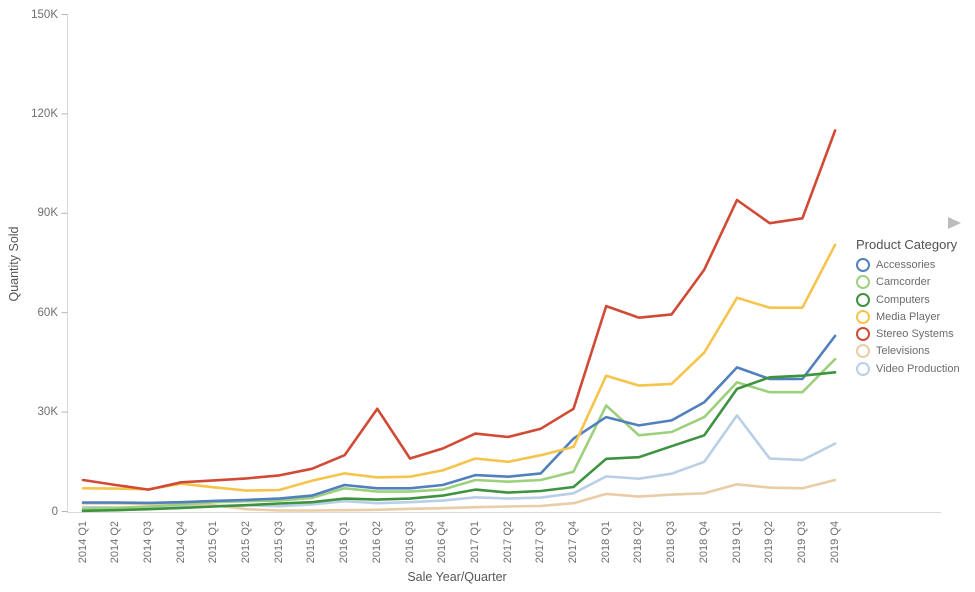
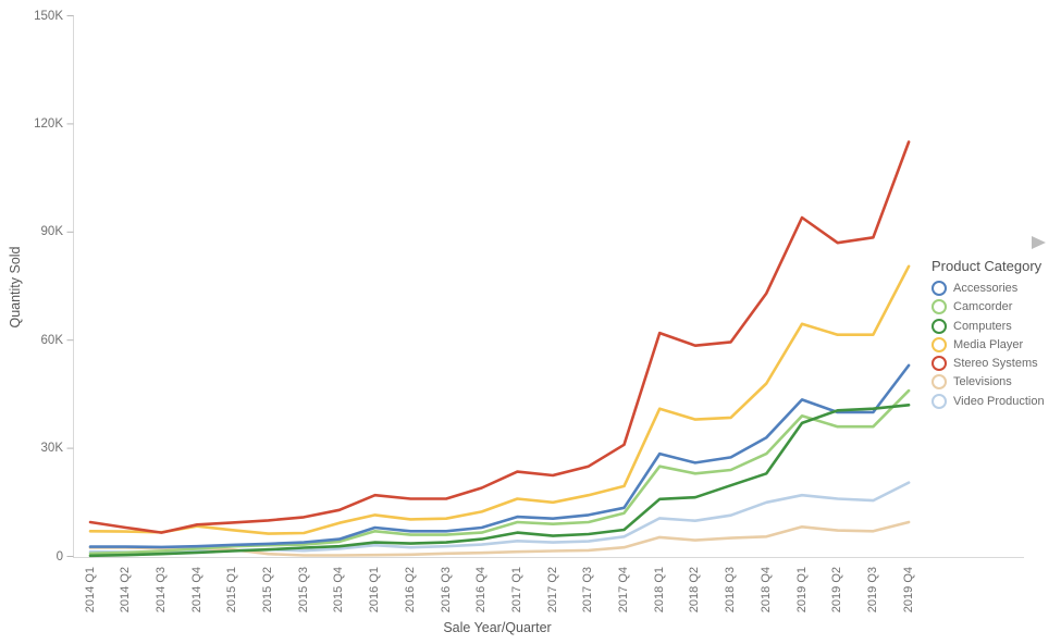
Stereo Systems/2016 Q2: 31K -> 16K
Accessories/2017 Q4: 22K -> 14K
Camcorder/2018 Q1: 32K -> 25K
Video Production/2019 Q1: 29K -> 17K
